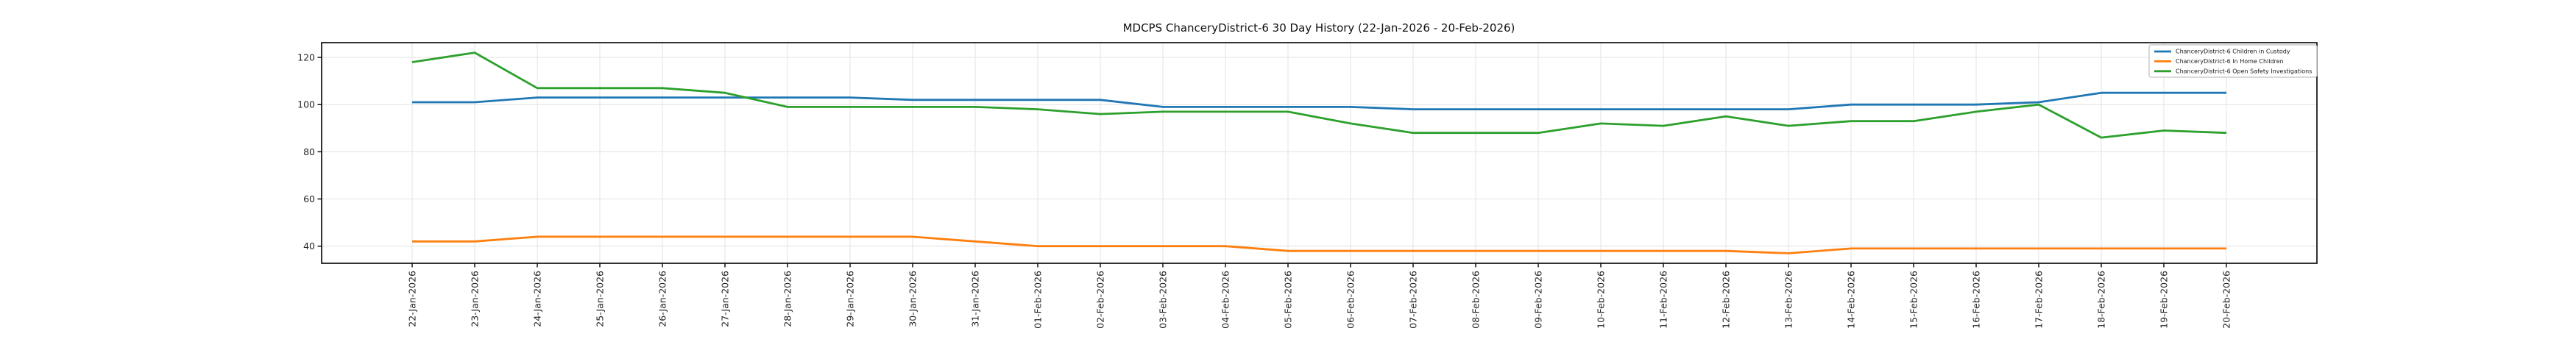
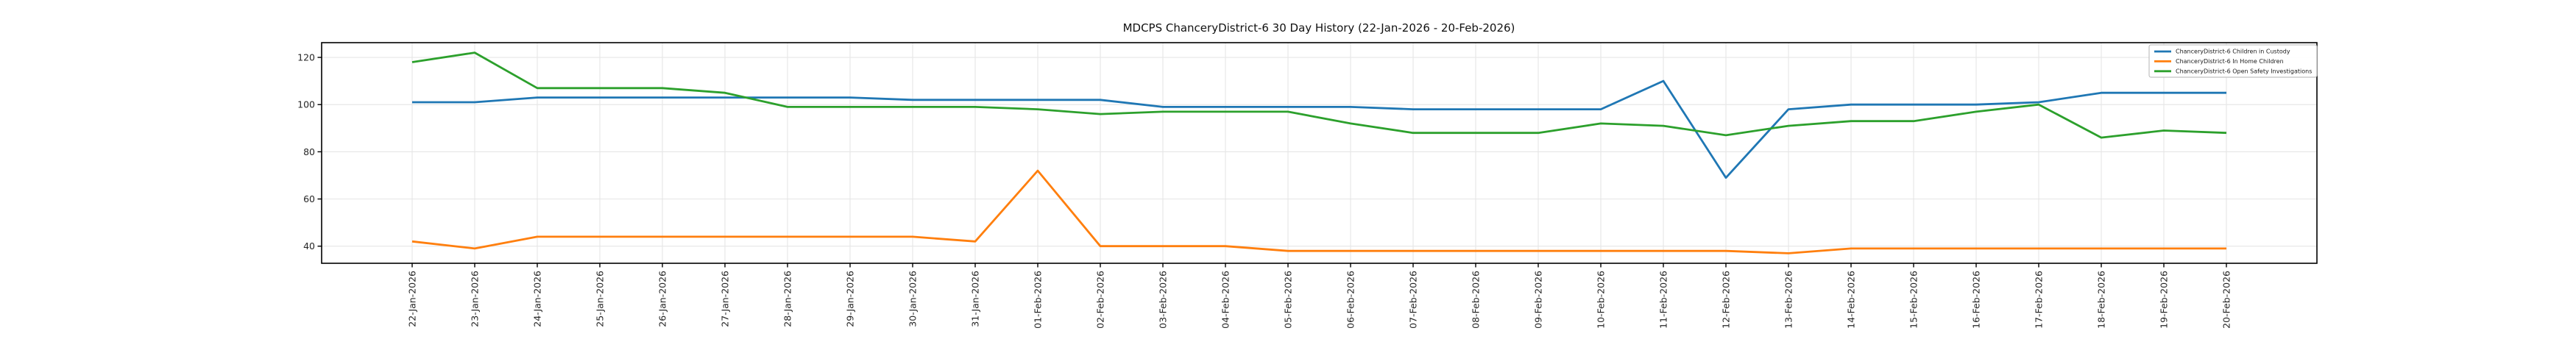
ChanceryDistrict-6 In Home Children/23-Jan-2026: 42 -> 39
ChanceryDistrict-6 In Home Children/01-Feb-2026: 40 -> 72
ChanceryDistrict-6 Children in Custody/11-Feb-2026: 98 -> 110
ChanceryDistrict-6 Children in Custody/12-Feb-2026: 98 -> 69
ChanceryDistrict-6 Open Safety Investigations/12-Feb-2026: 95 -> 87
